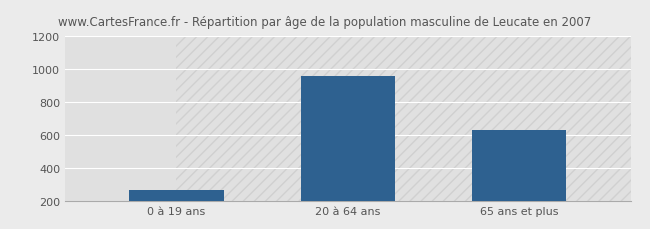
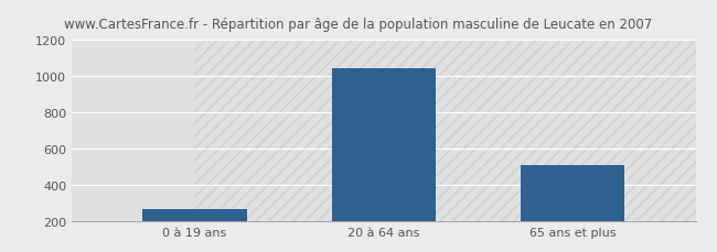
20 à 64 ans: 960 -> 1040
65 ans et plus: 630 -> 510
